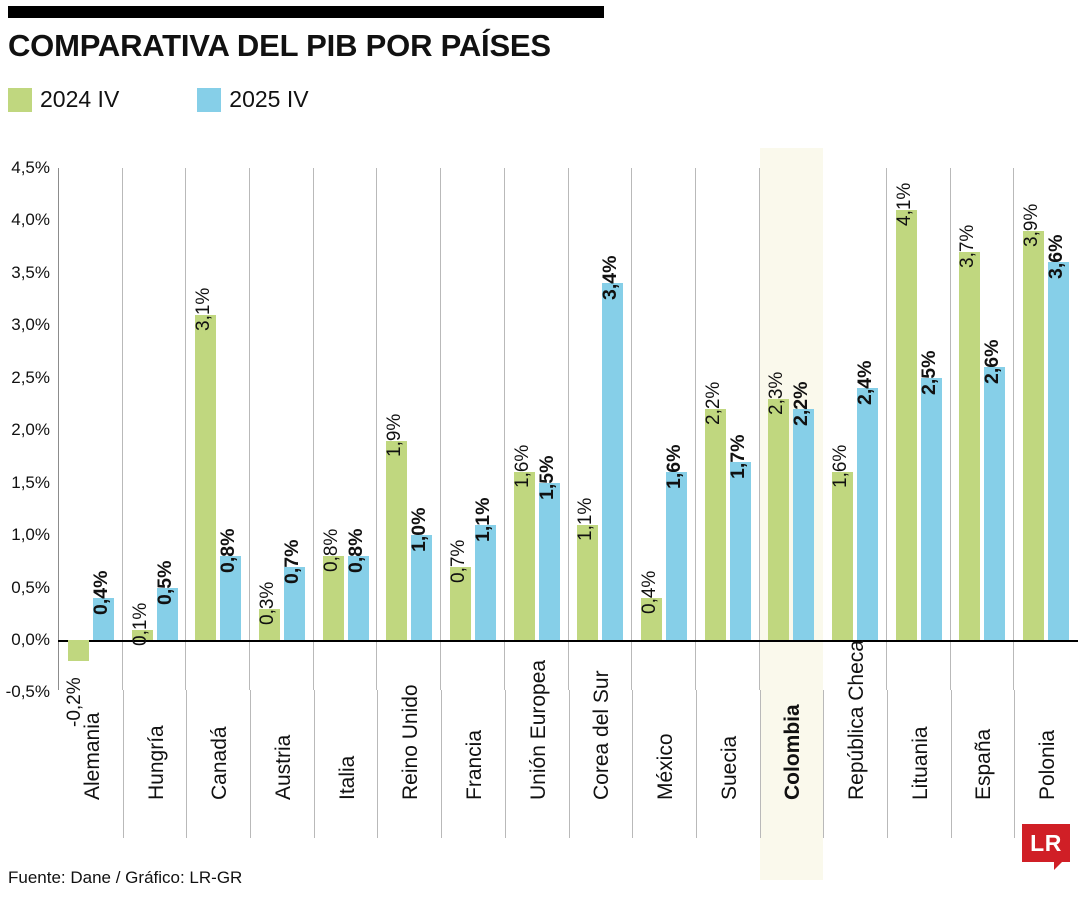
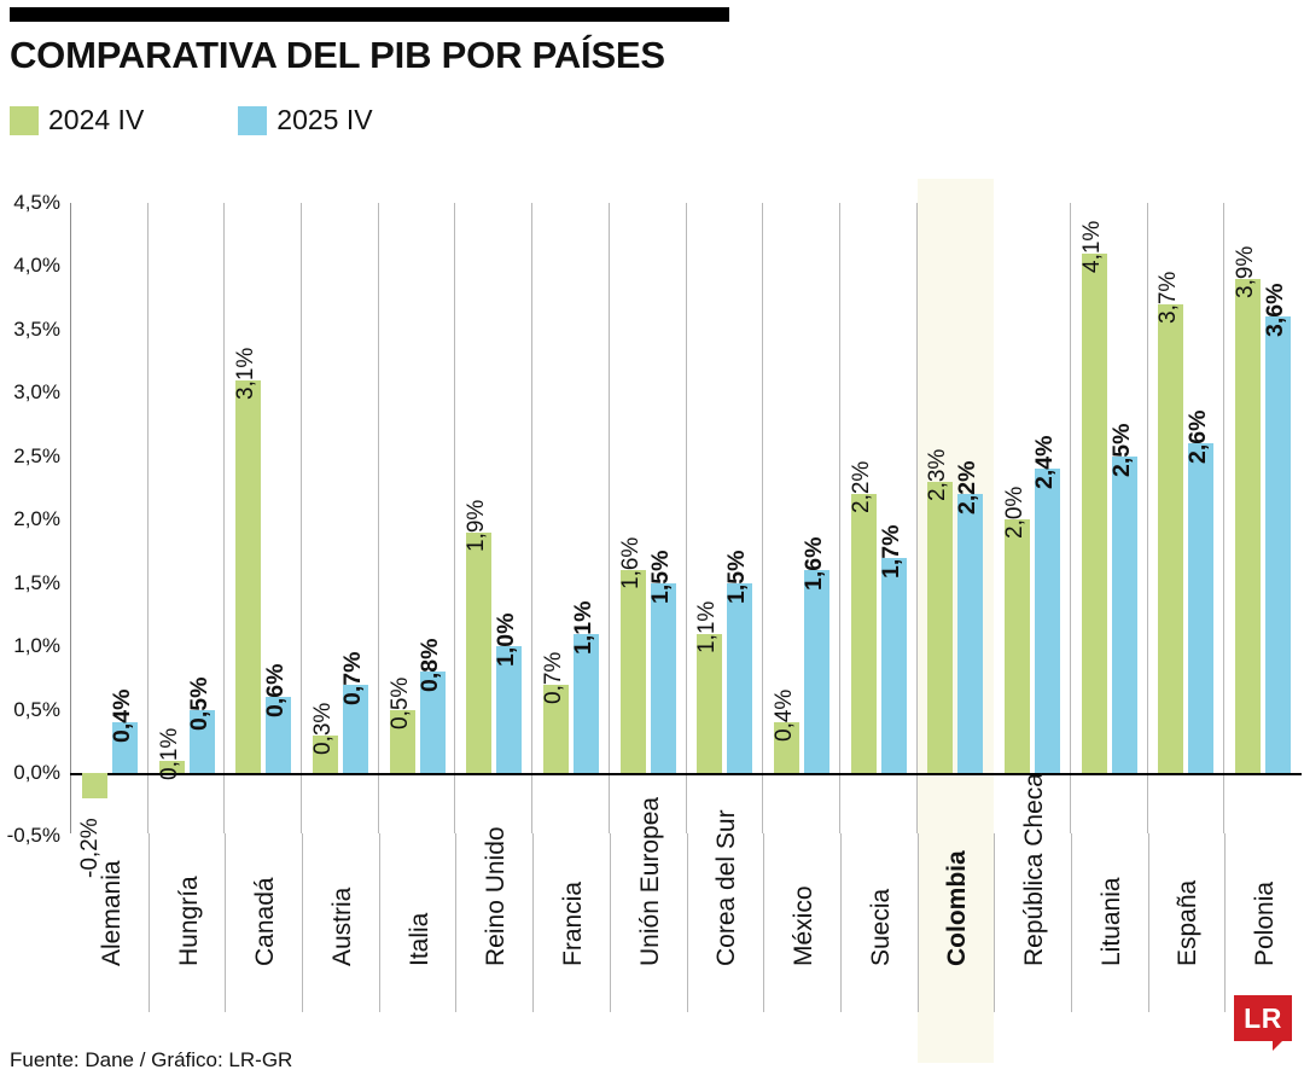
2025 IV/Canadá: 0,8% -> 0,6%
2024 IV/Italia: 0,8% -> 0,5%
2025 IV/Corea del Sur: 3,4% -> 1,5%
2024 IV/República Checa: 1,6% -> 2,0%
